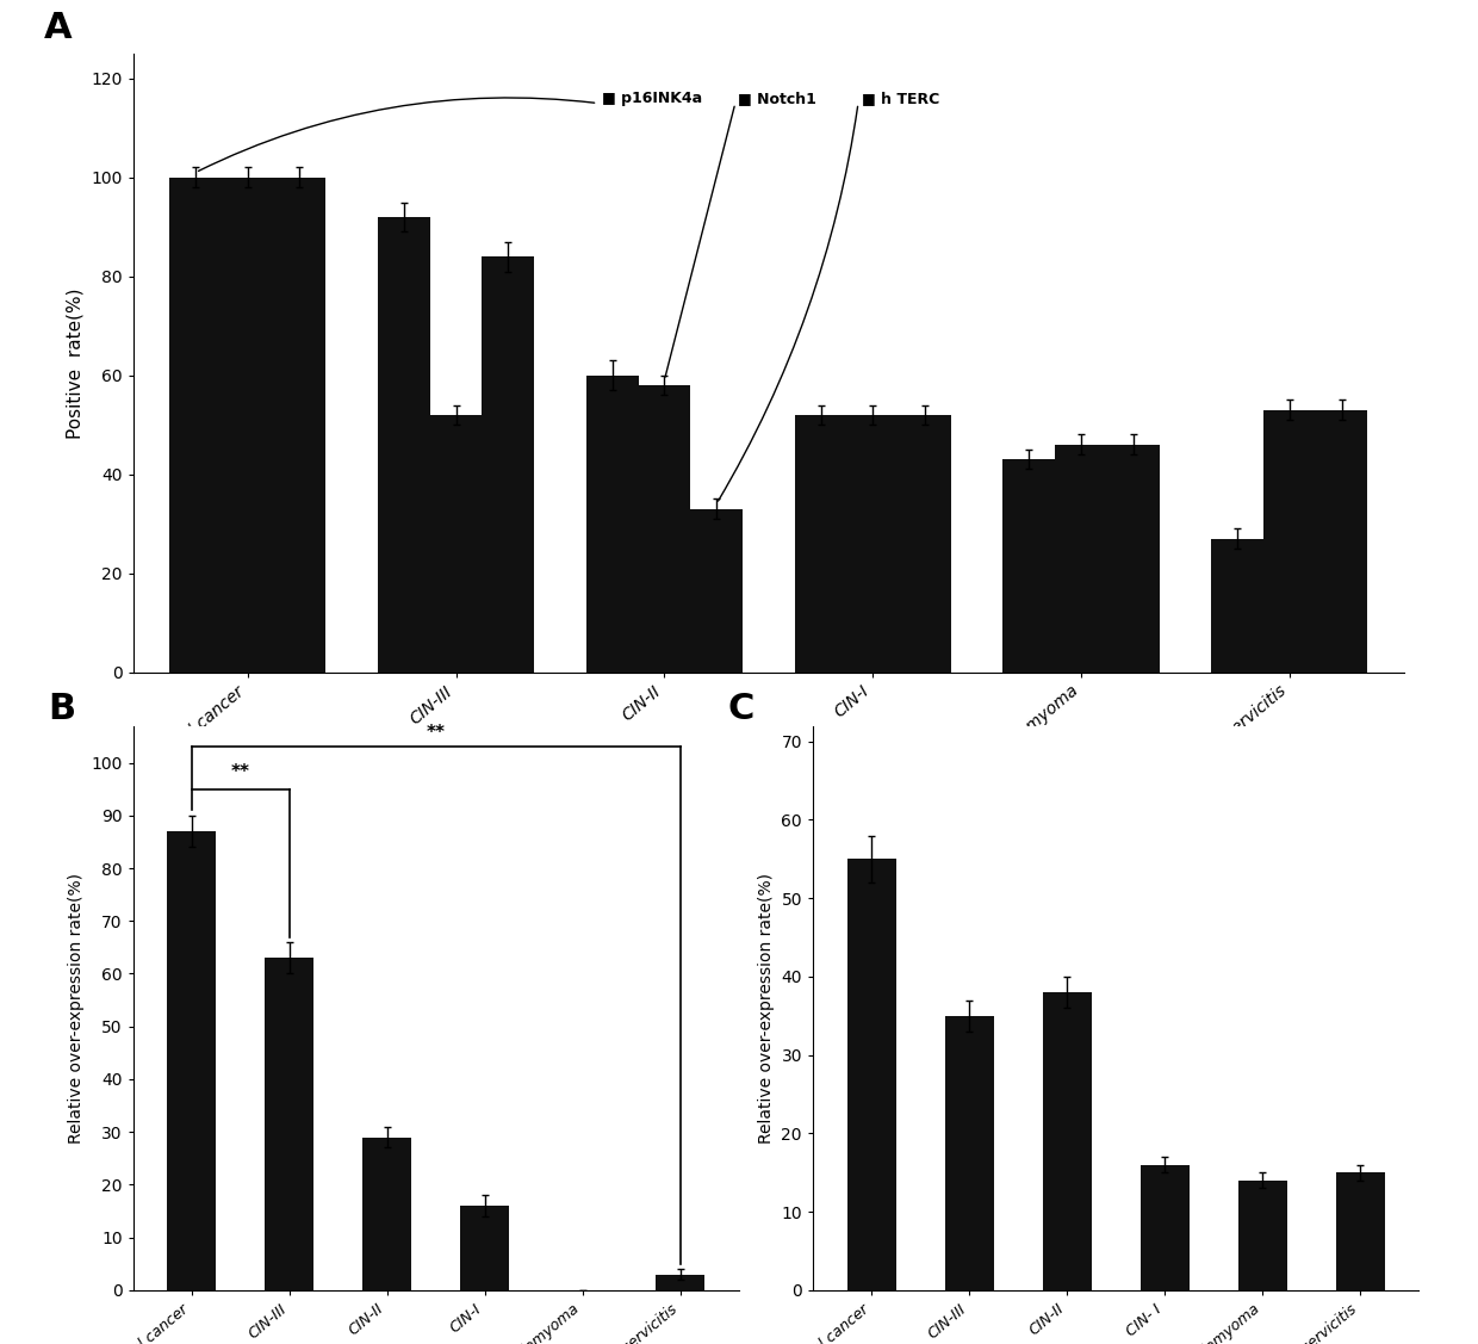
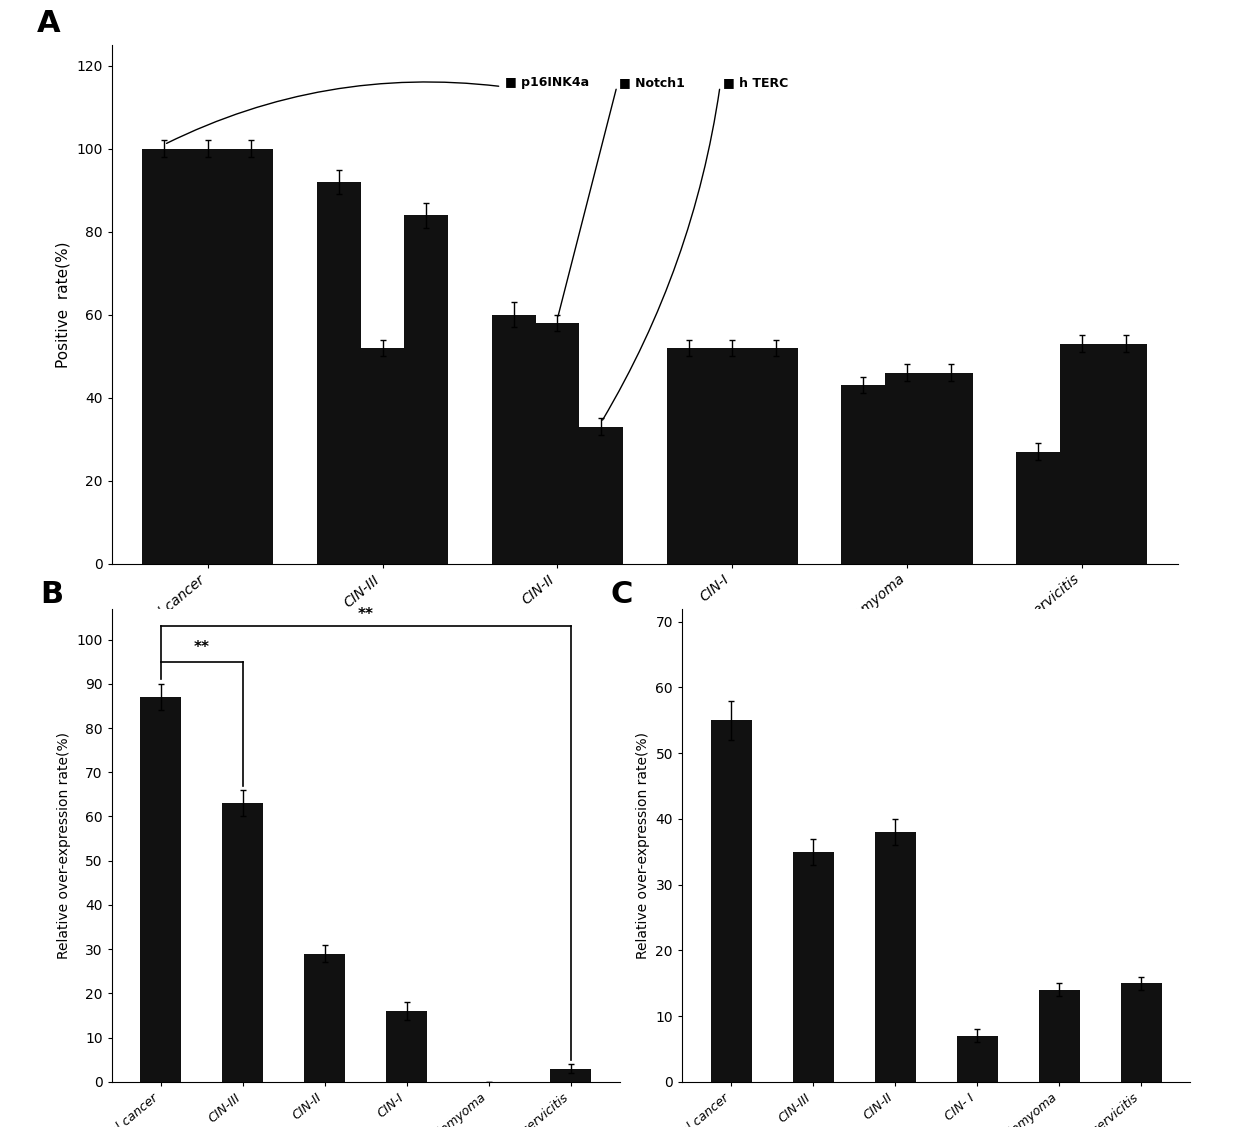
CIN- I: 16 -> 7
